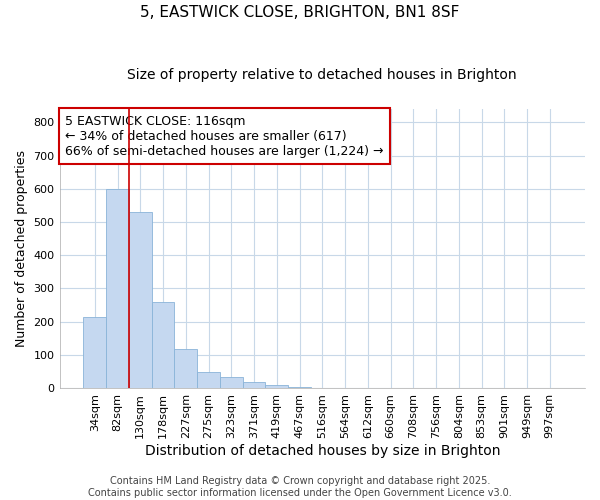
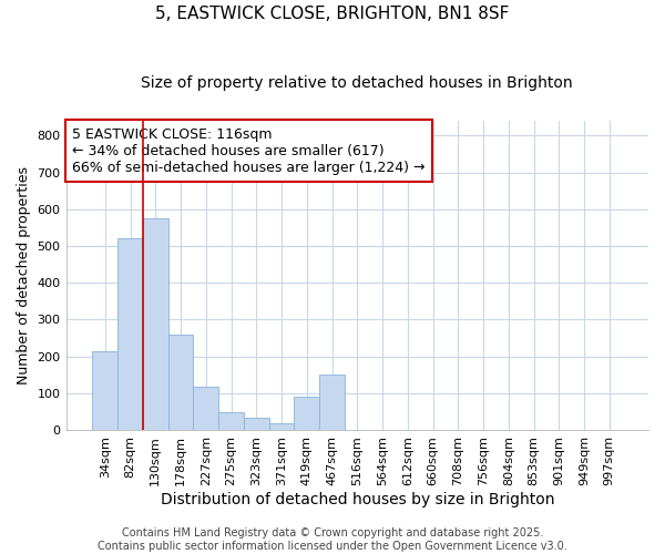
82sqm: 600 -> 520
130sqm: 530 -> 575
419sqm: 10 -> 90
467sqm: 4 -> 150
